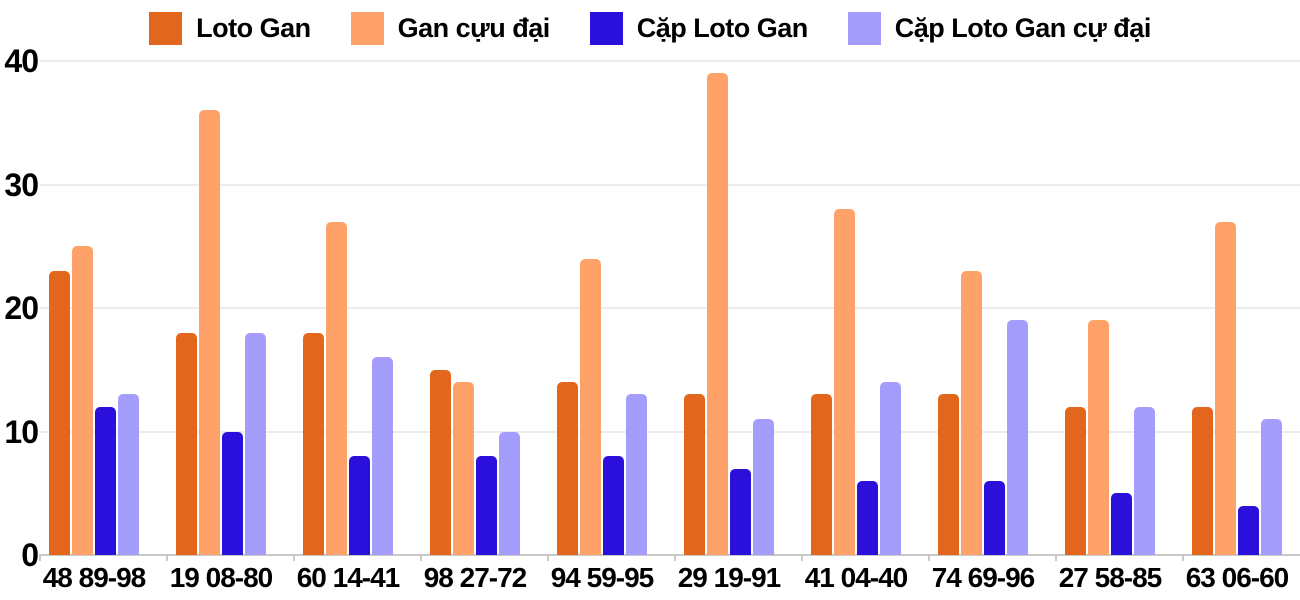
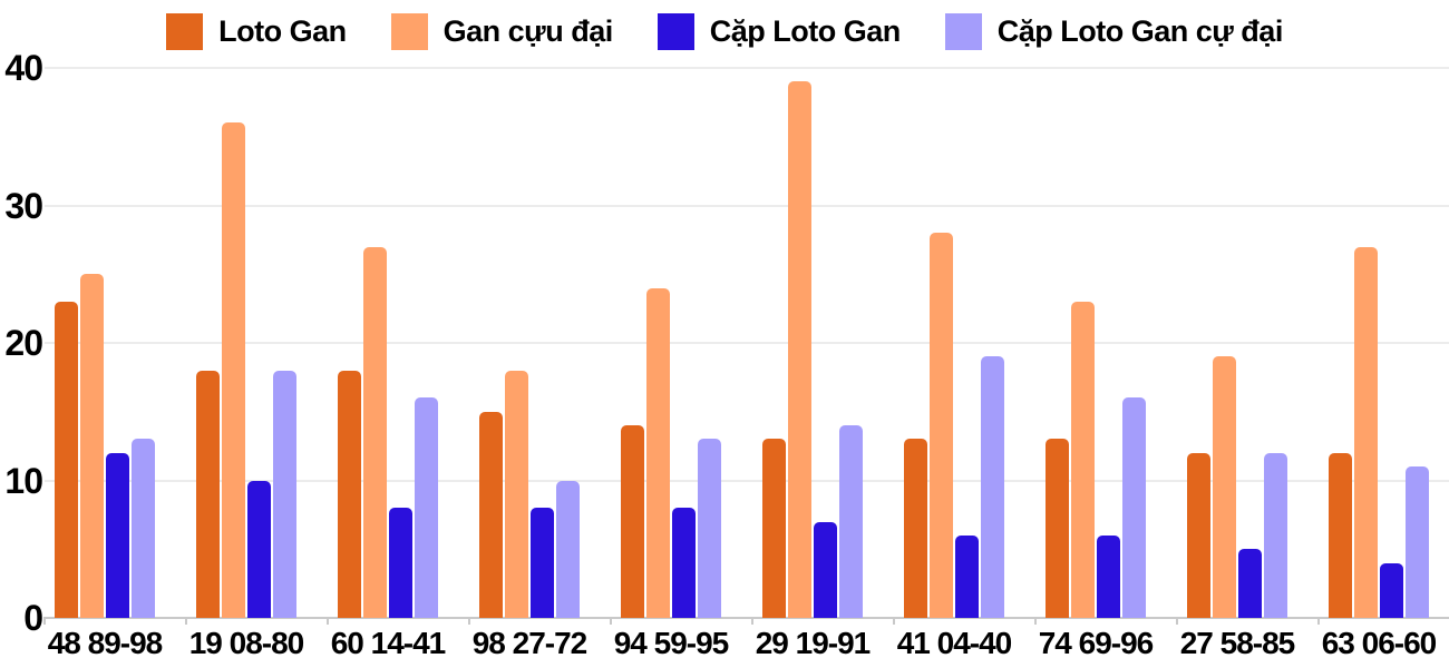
Gan cựu đại/98 27-72: 14 -> 18
Cặp Loto Gan cự đại/29 19-91: 11 -> 14
Cặp Loto Gan cự đại/41 04-40: 14 -> 19
Cặp Loto Gan cự đại/74 69-96: 19 -> 16
